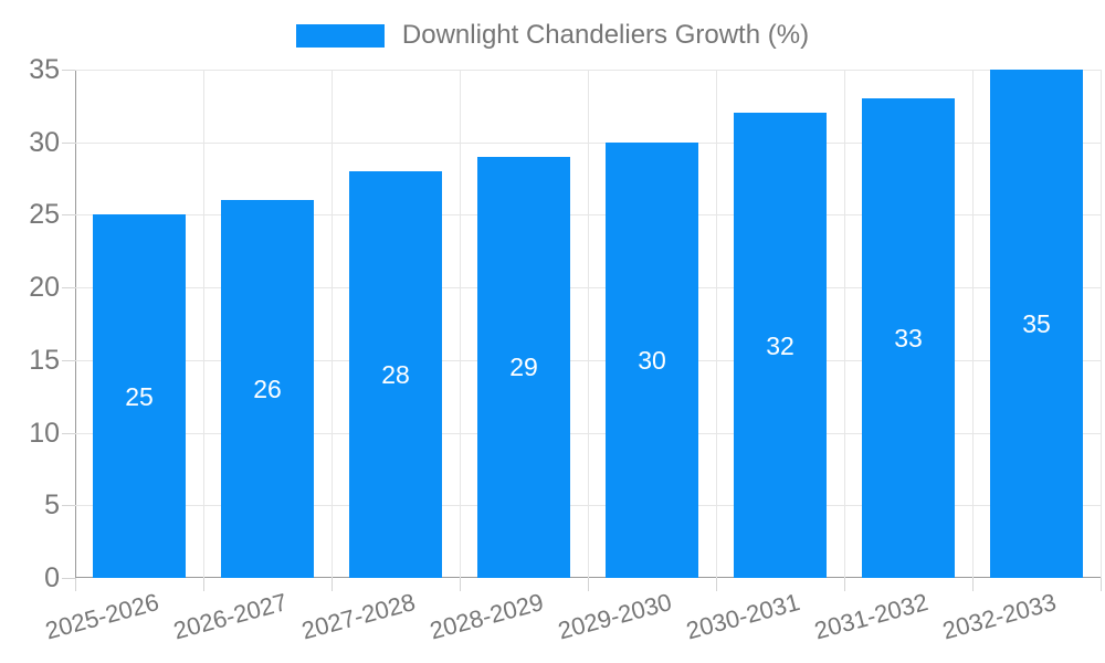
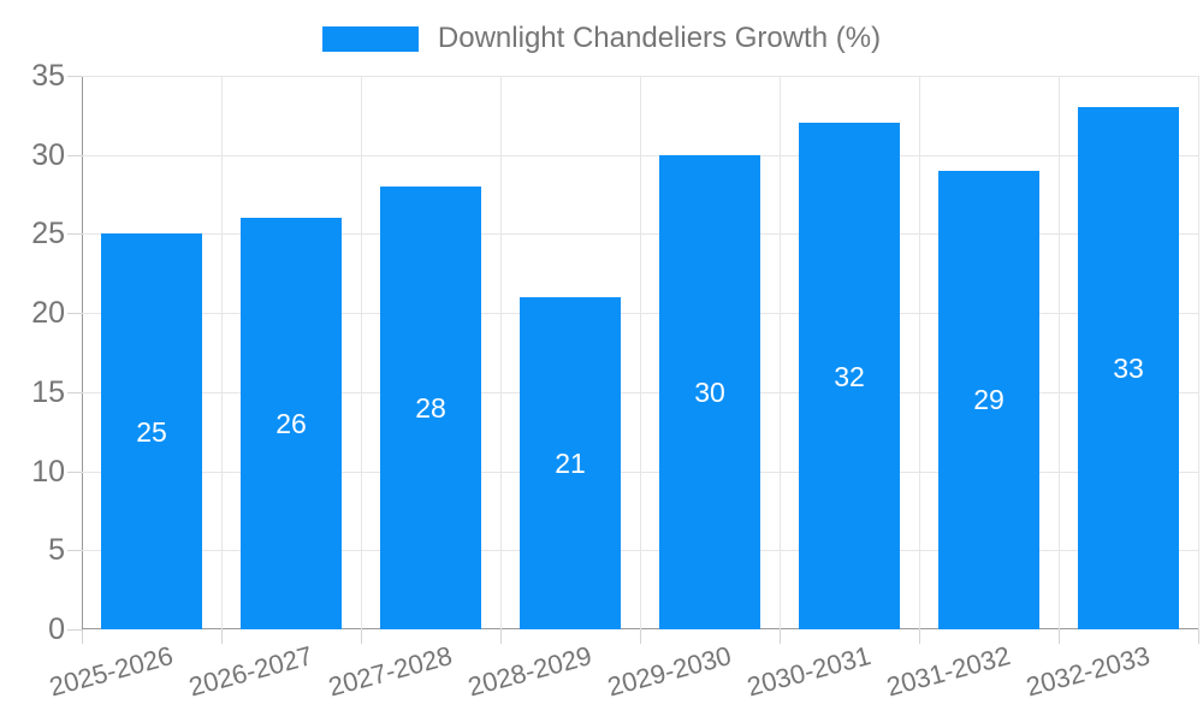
2028-2029: 29 -> 21
2031-2032: 33 -> 29
2032-2033: 35 -> 33
